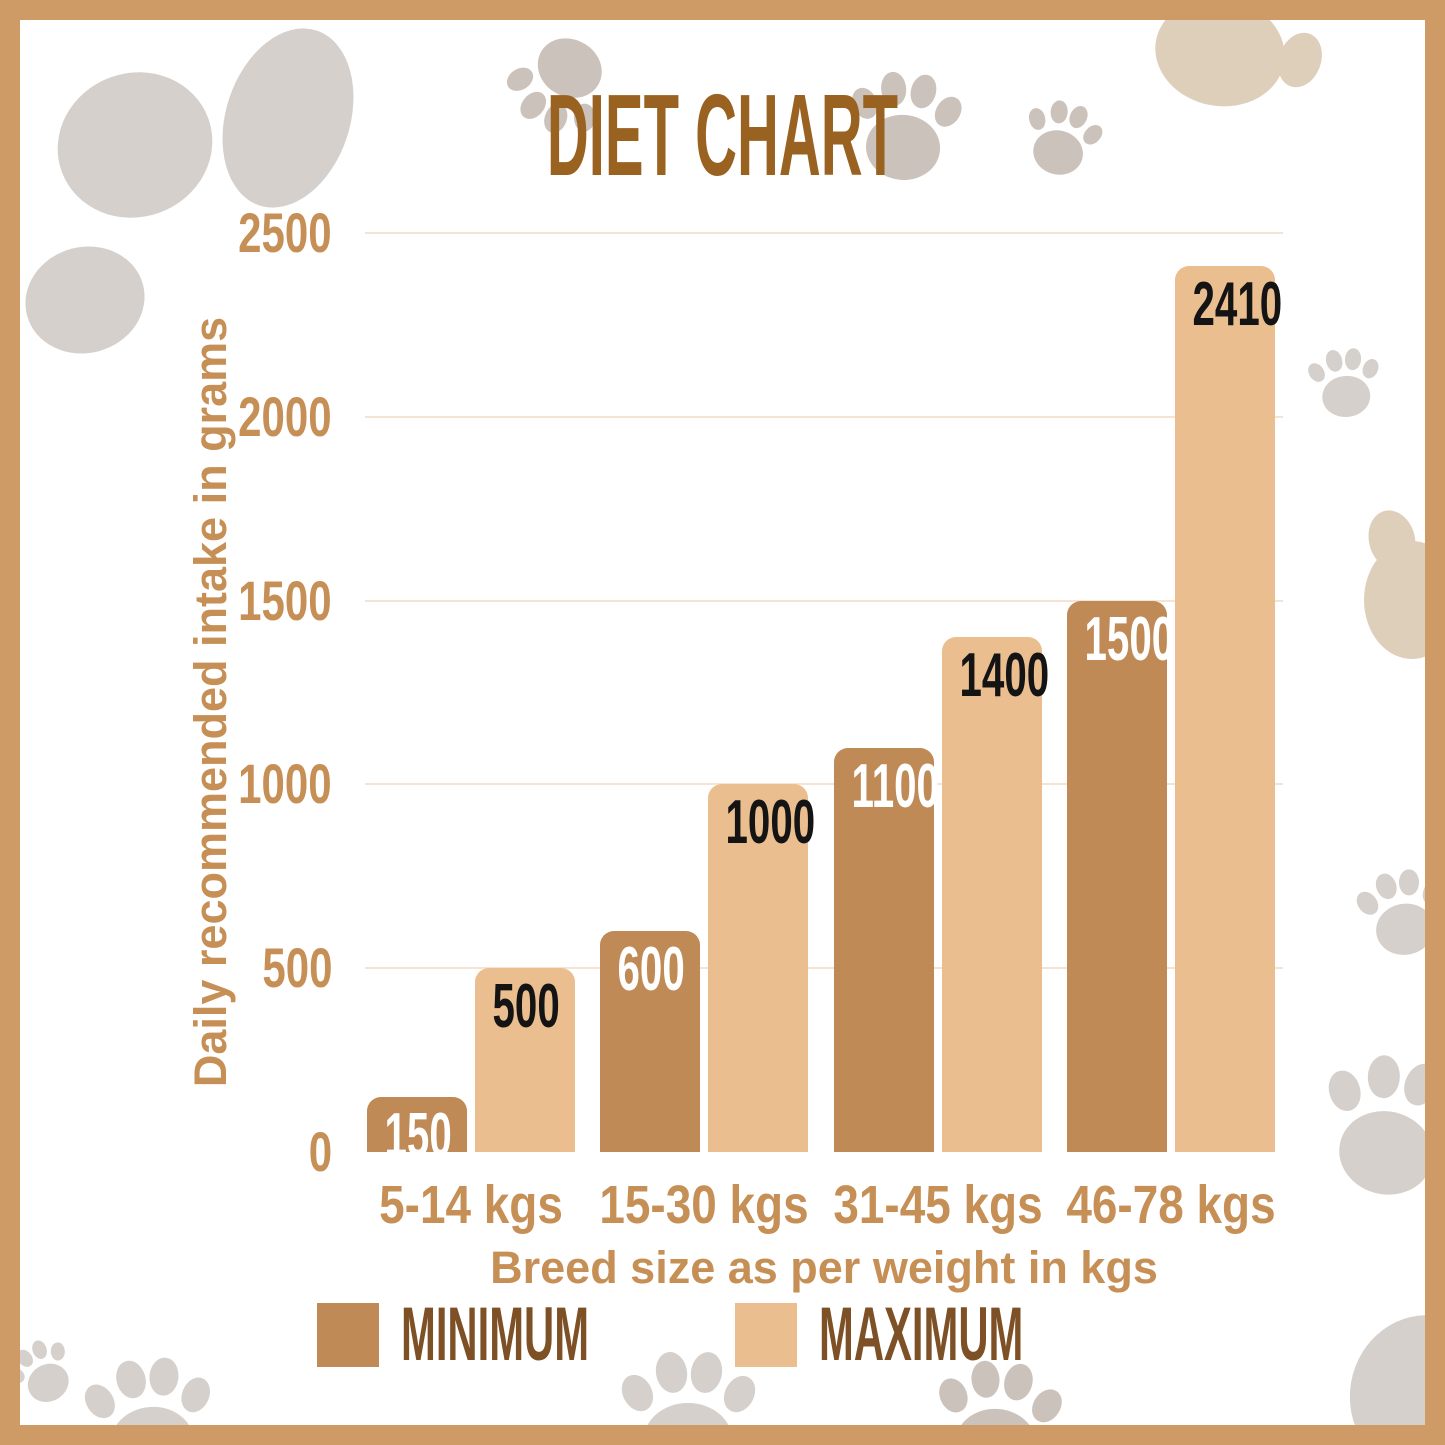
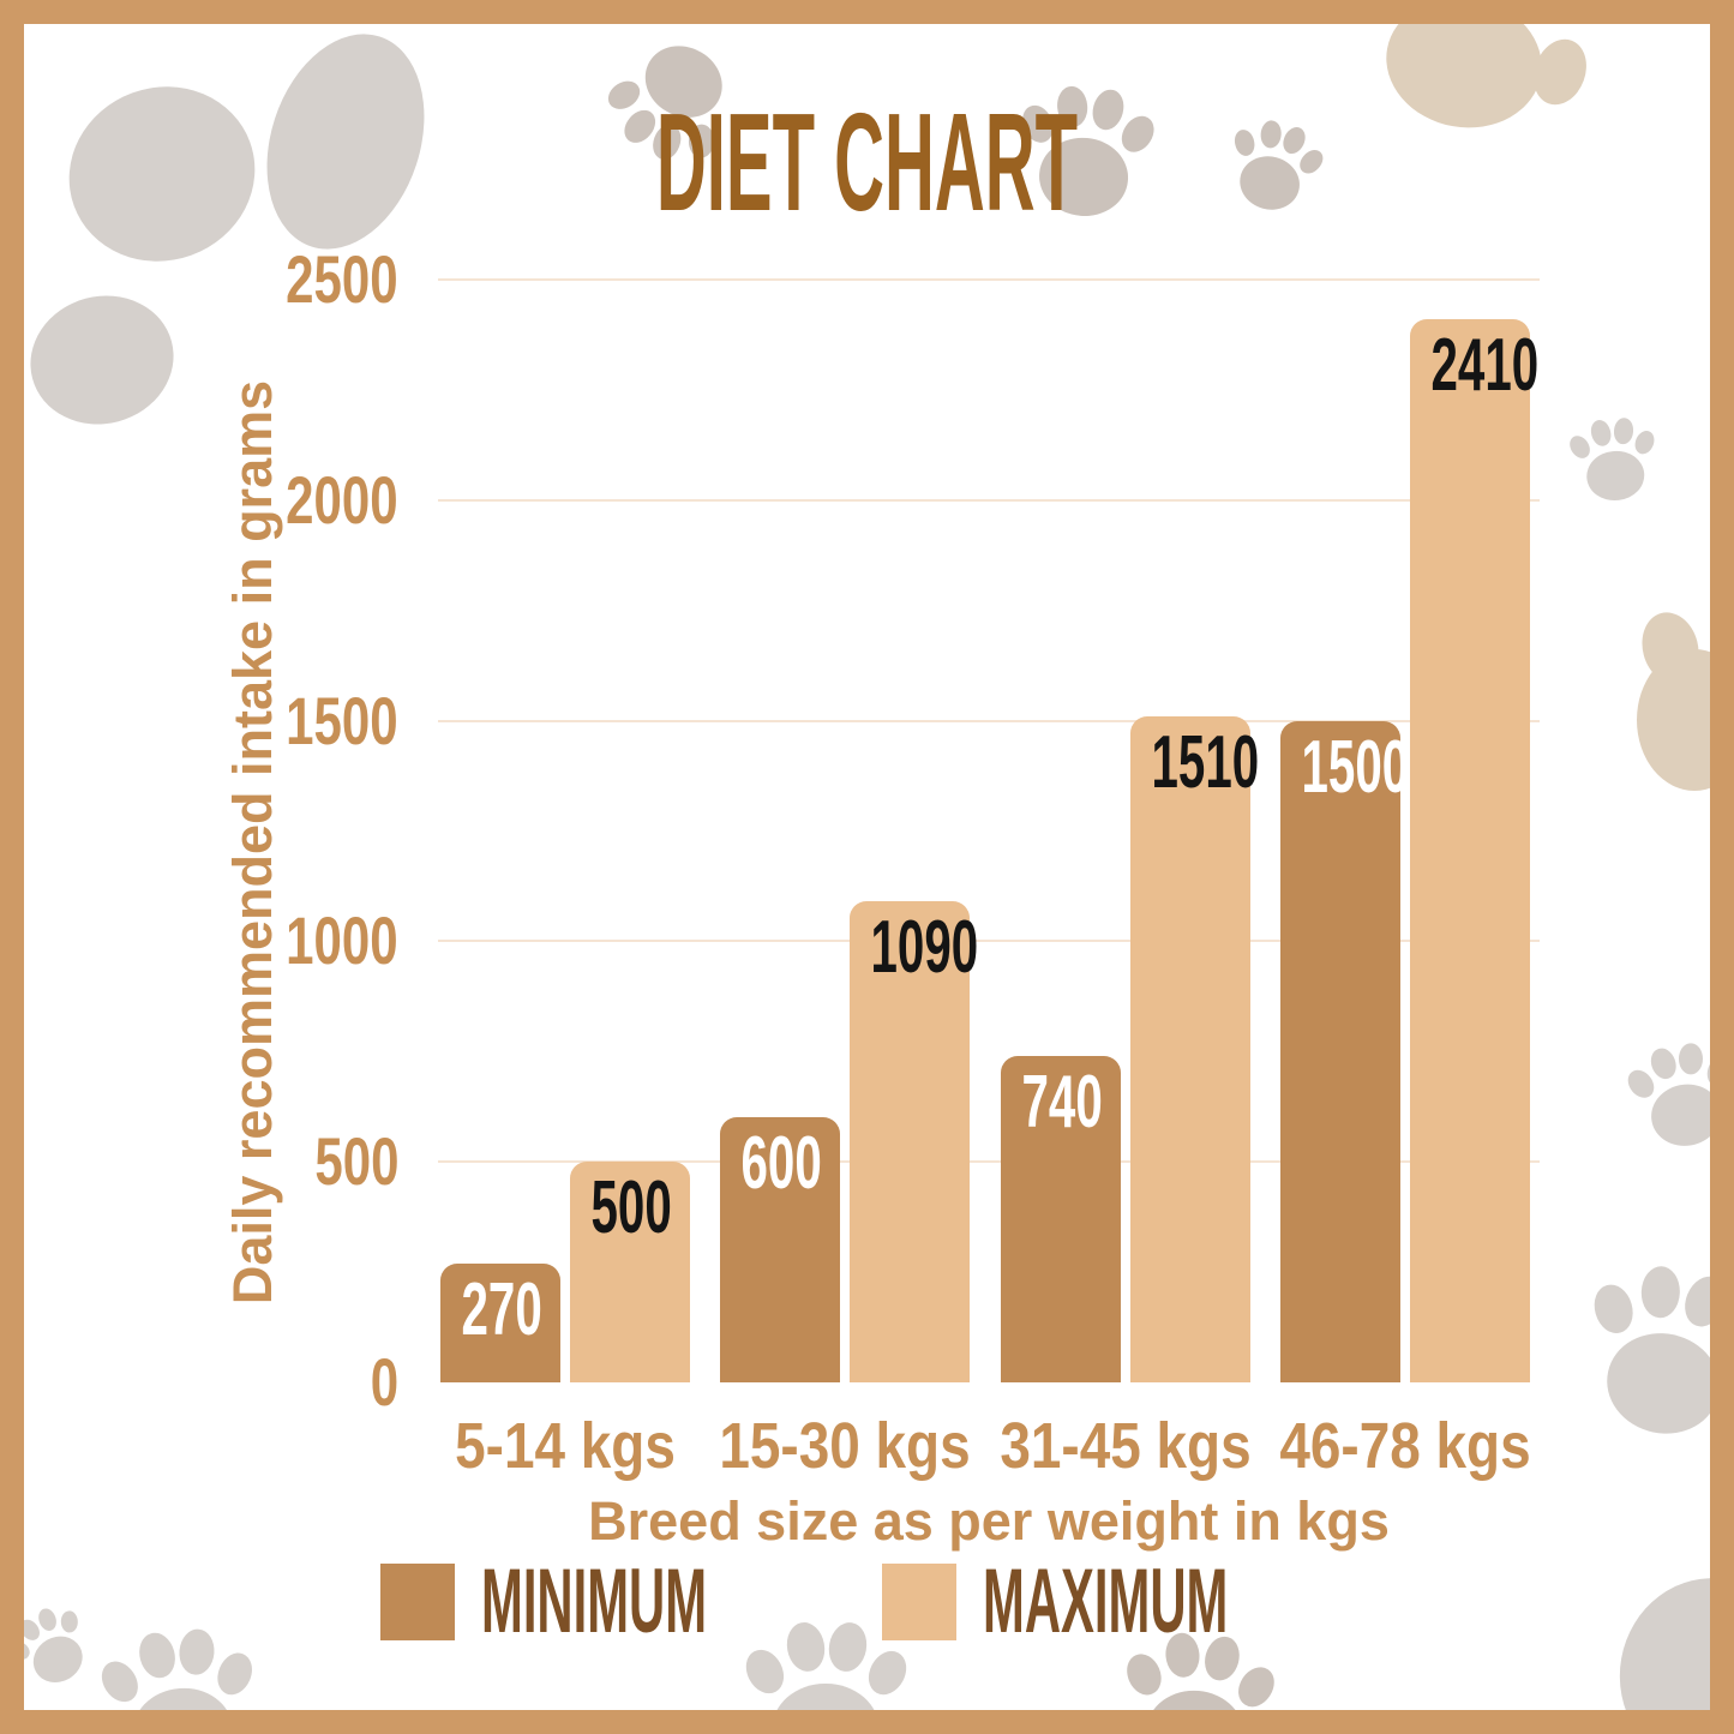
MINIMUM/5-14 kgs: 150 -> 270
MAXIMUM/15-30 kgs: 1000 -> 1090
MINIMUM/31-45 kgs: 1100 -> 740
MAXIMUM/31-45 kgs: 1400 -> 1510
